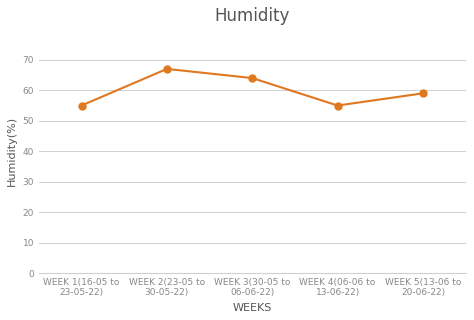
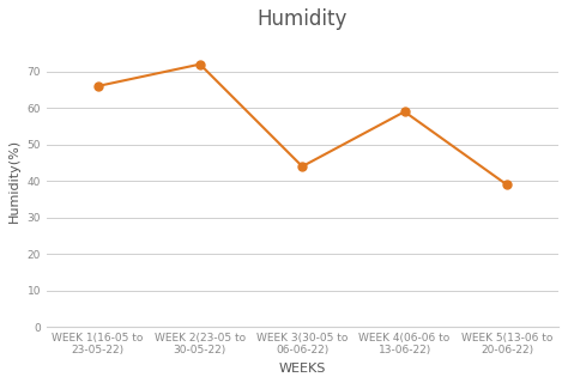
WEEK 1(16-05 to 23-05-22): 55 -> 66
WEEK 2(23-05 to 30-05-22): 67 -> 72
WEEK 3(30-05 to 06-06-22): 64 -> 44
WEEK 4(06-06 to 13-06-22): 55 -> 59
WEEK 5(13-06 to 20-06-22): 59 -> 39
